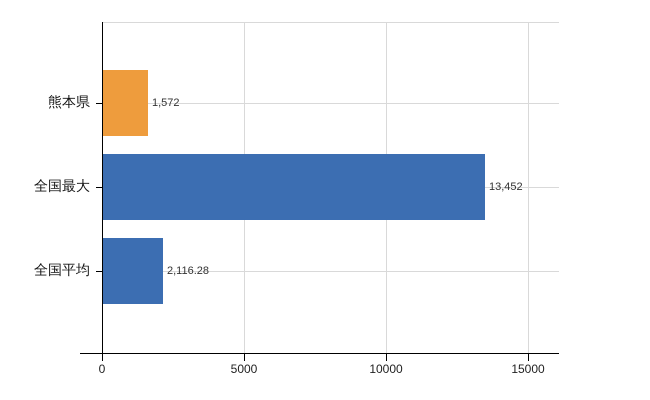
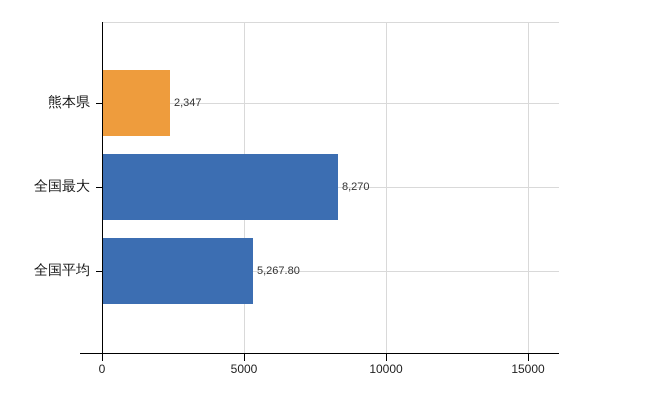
熊本県: 1,572 -> 2,347
全国最大: 13,452 -> 8,270
全国平均: 2,116.28 -> 5,267.80
